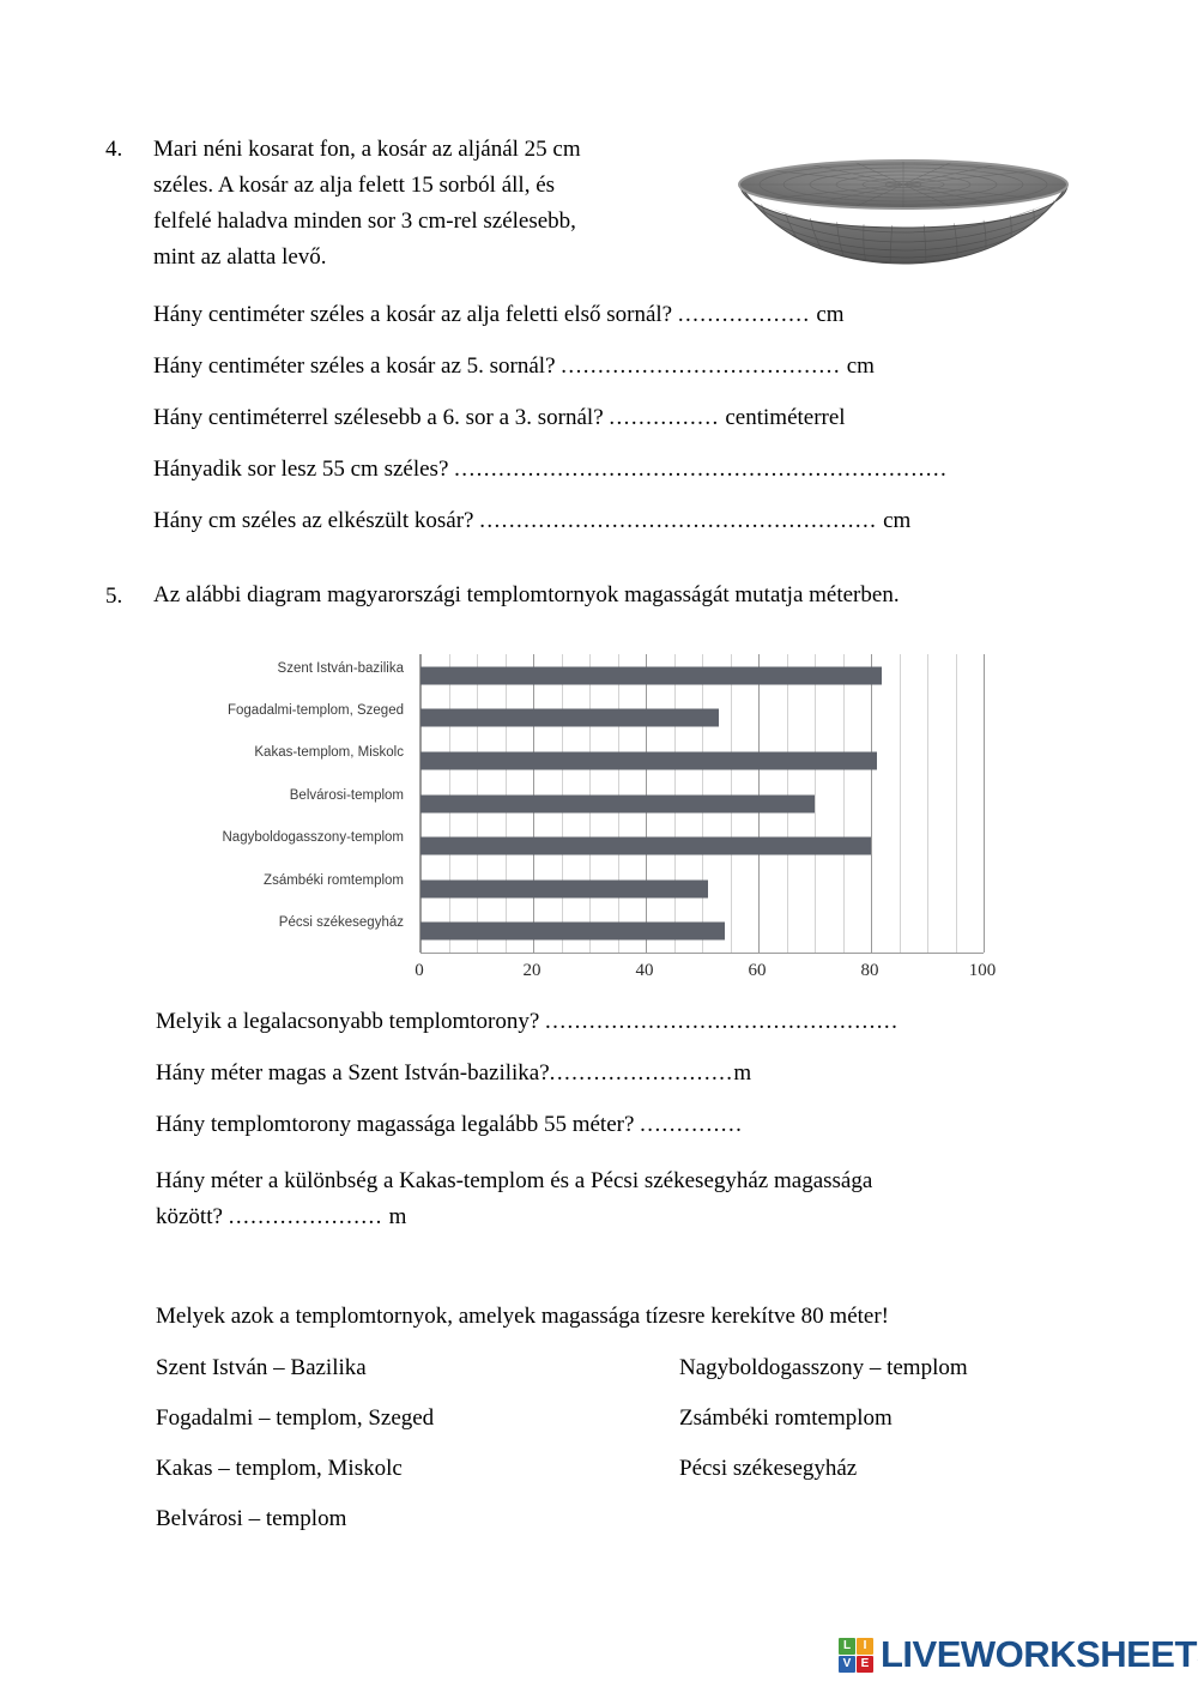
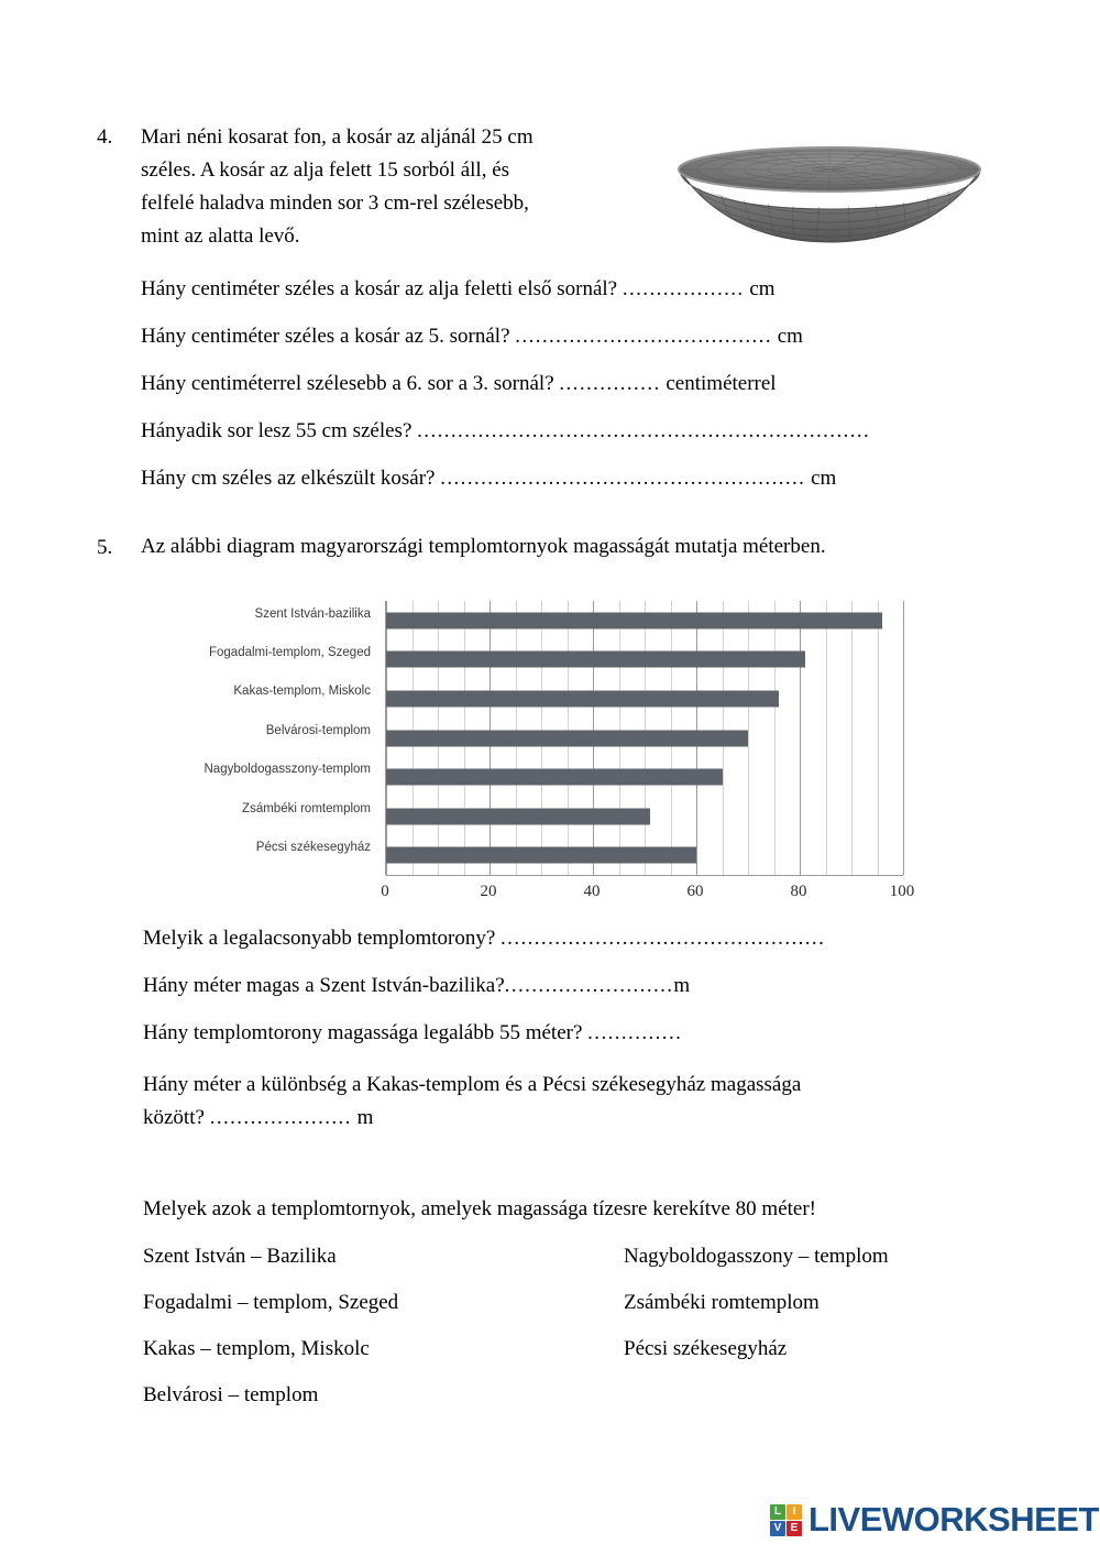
Szent István-bazilika: 82 -> 96
Fogadalmi-templom, Szeged: 53 -> 81
Kakas-templom, Miskolc: 81 -> 76
Nagyboldogasszony-templom: 80 -> 65
Pécsi székesegyház: 54 -> 60
